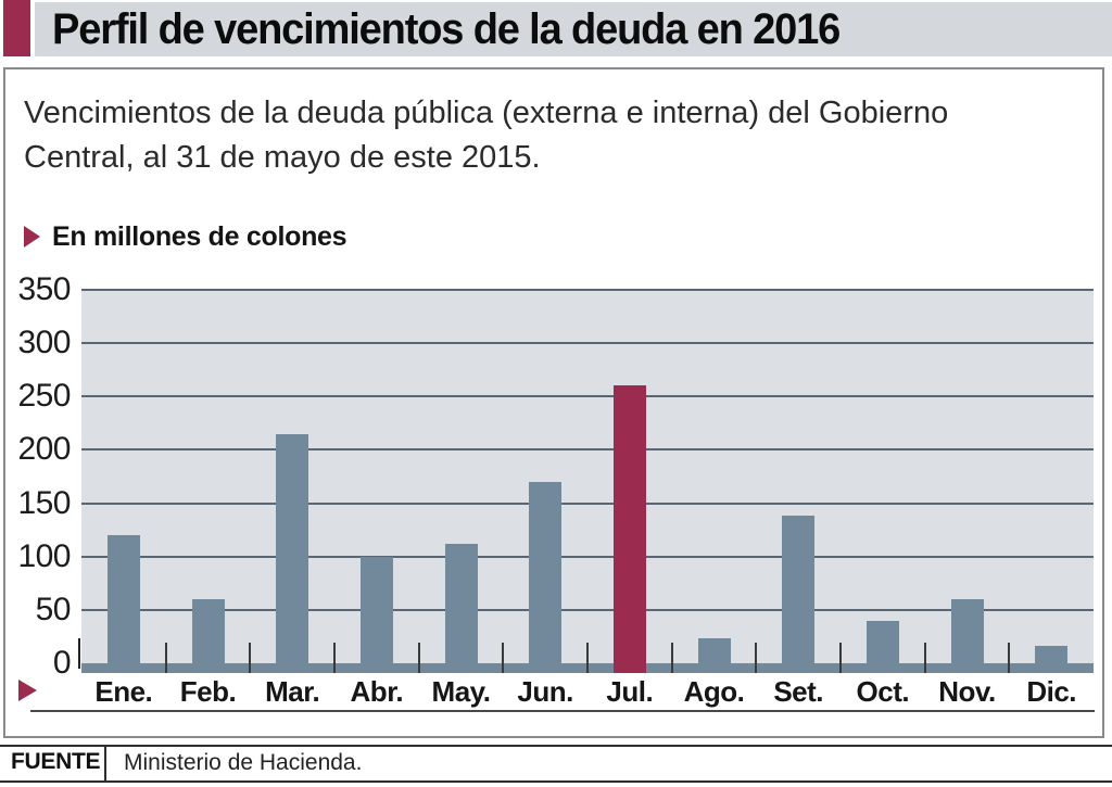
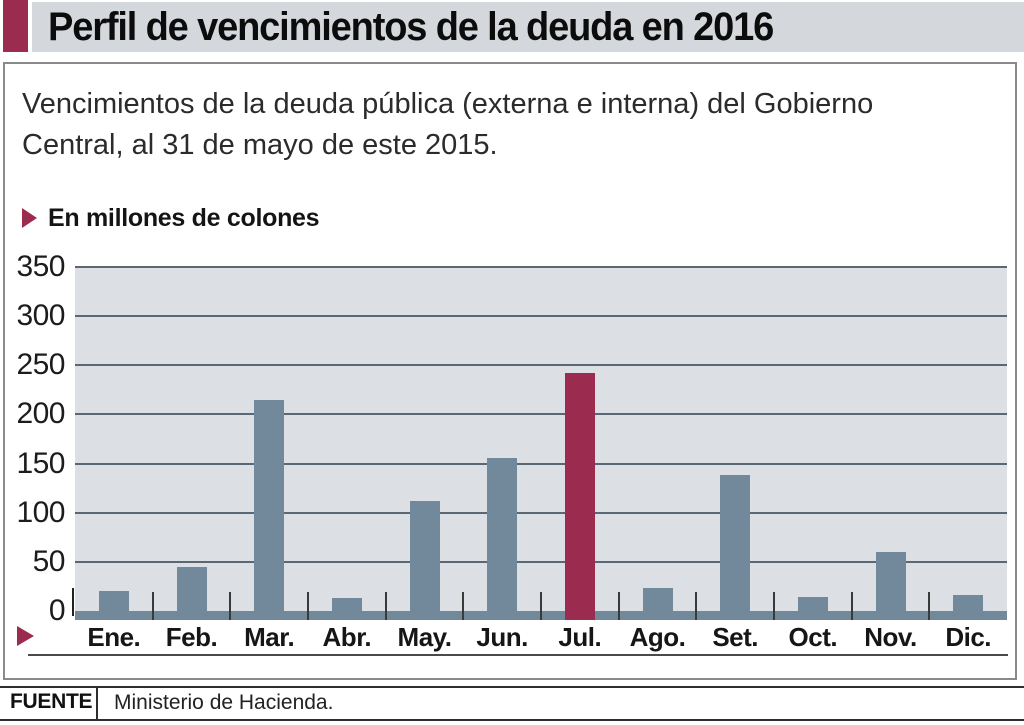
Ene.: 120 -> 20
Feb.: 60 -> 40
Abr.: 100 -> 10
Jun.: 170 -> 160
Jul.: 260 -> 240
Oct.: 40 -> 10
